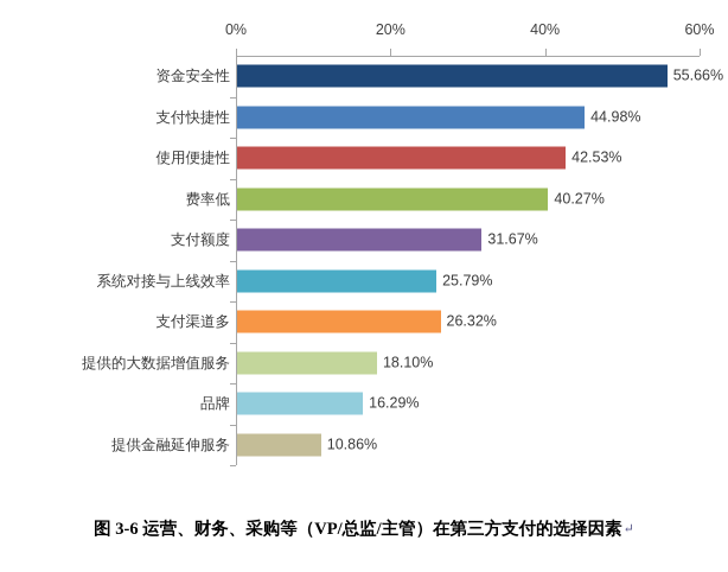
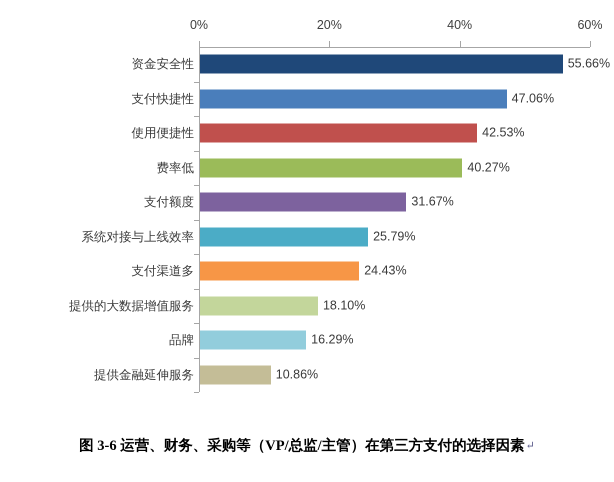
支付快捷性: 44.98% -> 47.06%
支付渠道多: 26.32% -> 24.43%
